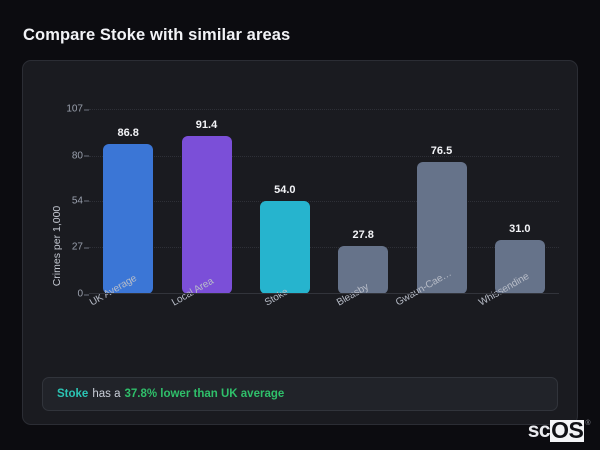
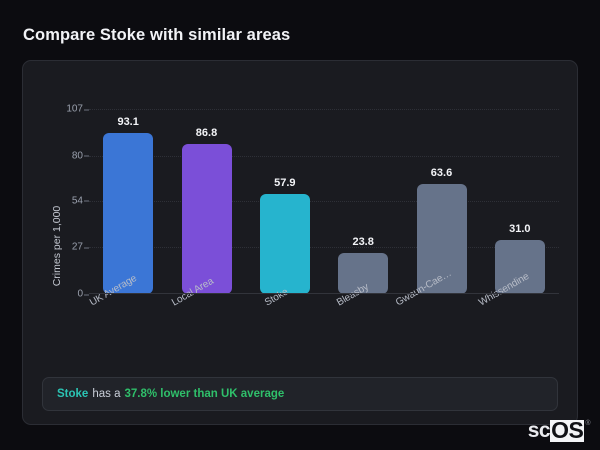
UK Average: 86.8 -> 93.1
Local Area: 91.4 -> 86.8
Stoke: 54.0 -> 57.9
Bleasby: 27.8 -> 23.8
Gwaun-Cae…: 76.5 -> 63.6
